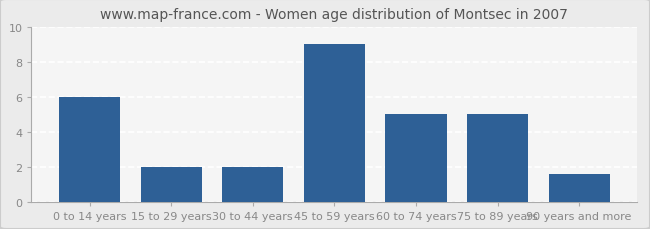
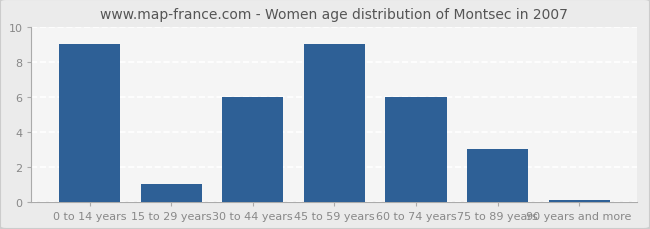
0 to 14 years: 6.0 -> 9.0
15 to 29 years: 2.0 -> 1.0
30 to 44 years: 2.0 -> 6.0
60 to 74 years: 5.0 -> 6.0
75 to 89 years: 5.0 -> 3.0
90 years and more: 1.6 -> 0.1
